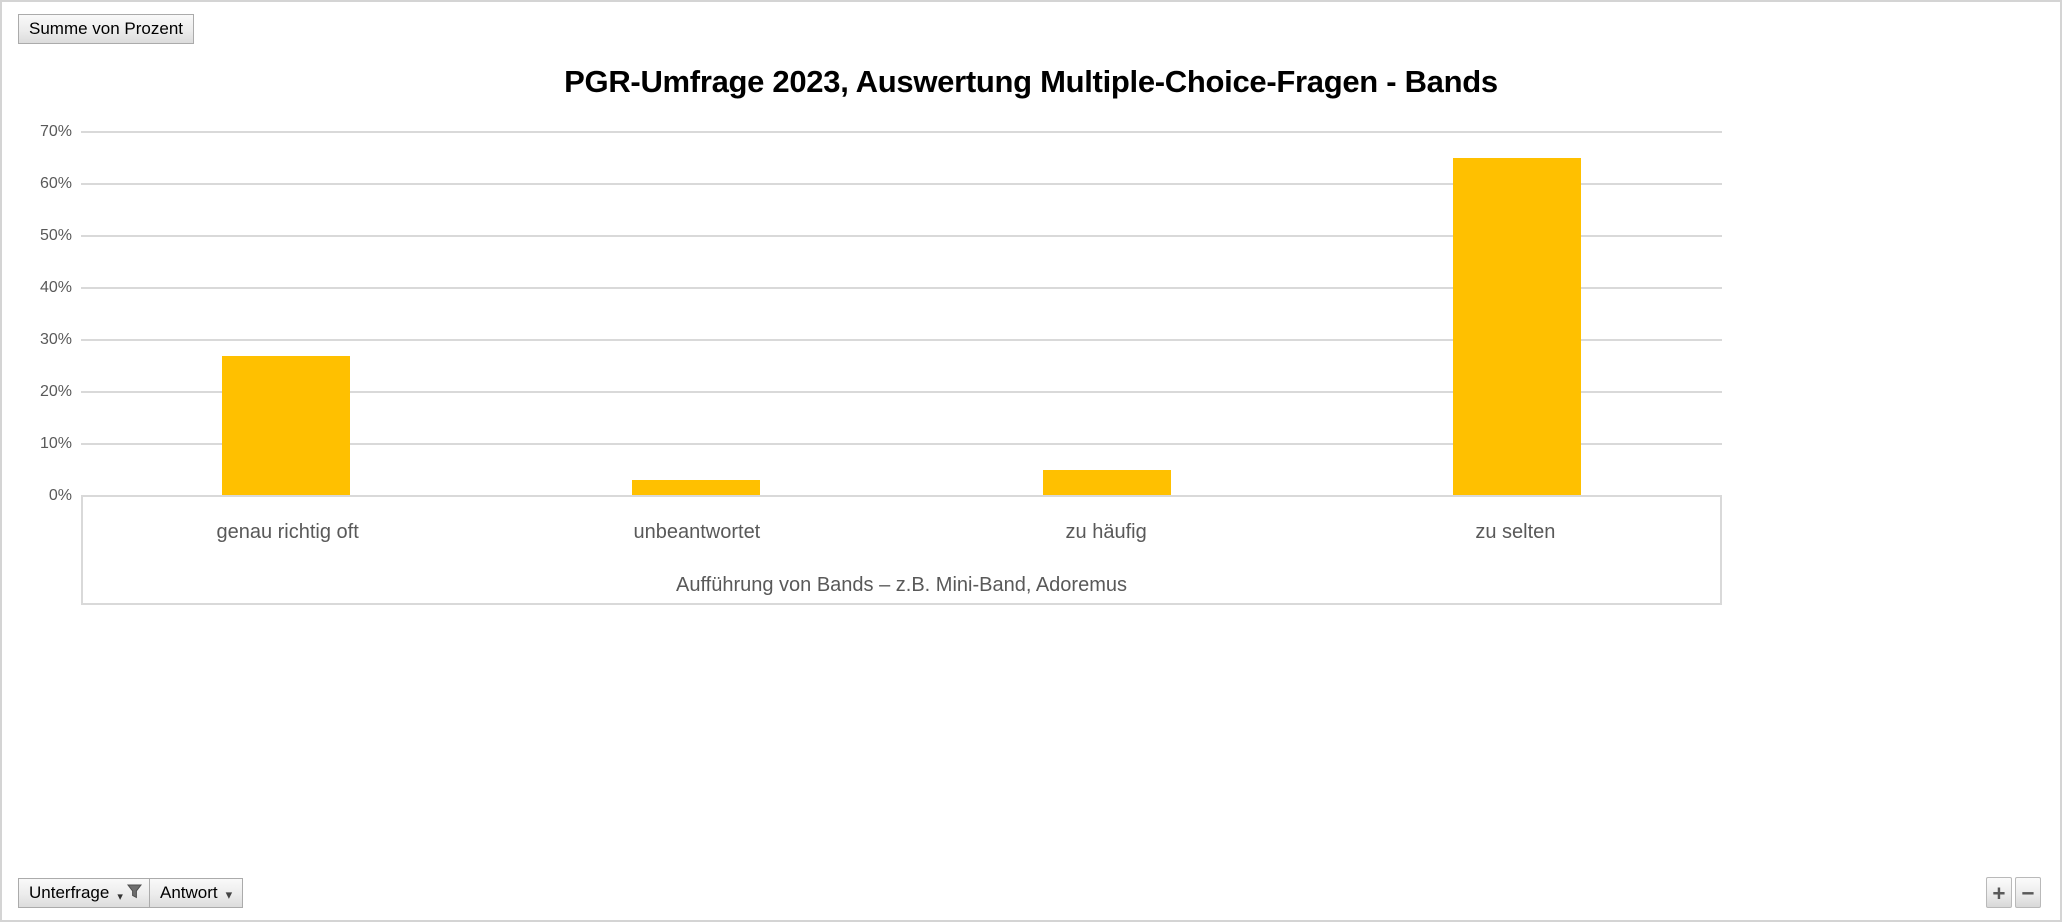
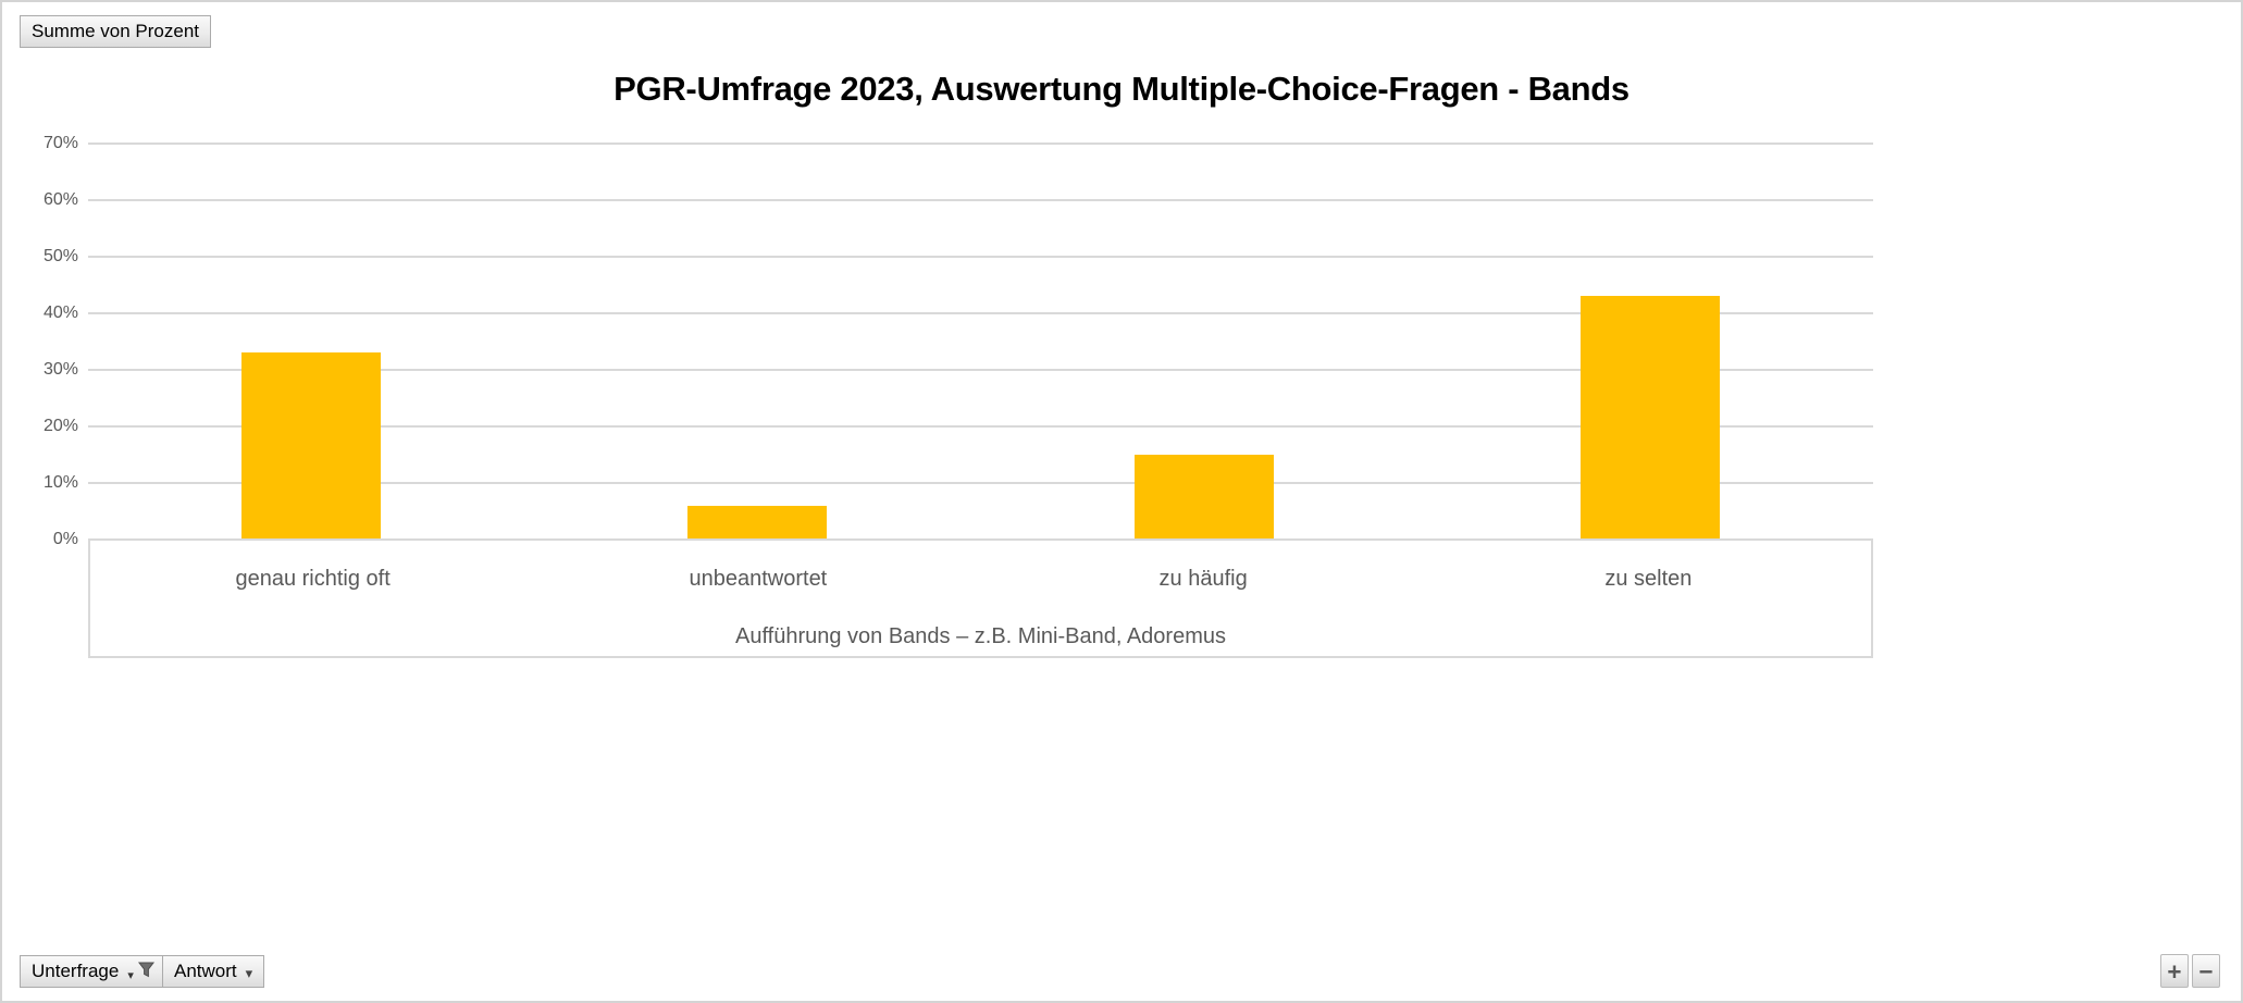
genau richtig oft: 27% -> 33%
unbeantwortet: 3% -> 6%
zu häufig: 5% -> 15%
zu selten: 65% -> 43%
